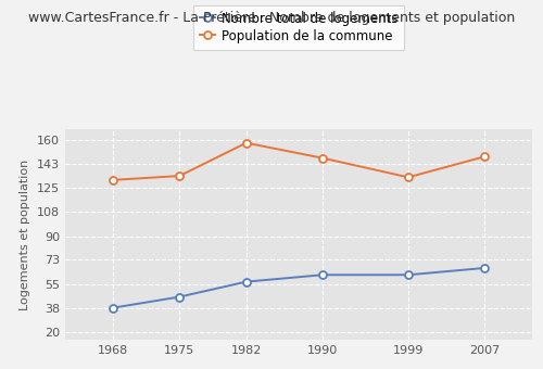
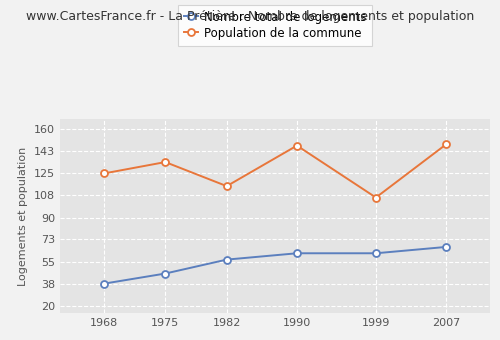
Population de la commune/1968: 131 -> 125
Population de la commune/1982: 158 -> 115
Population de la commune/1999: 133 -> 106
